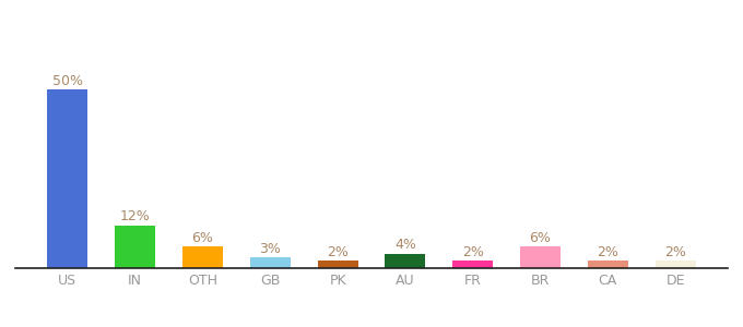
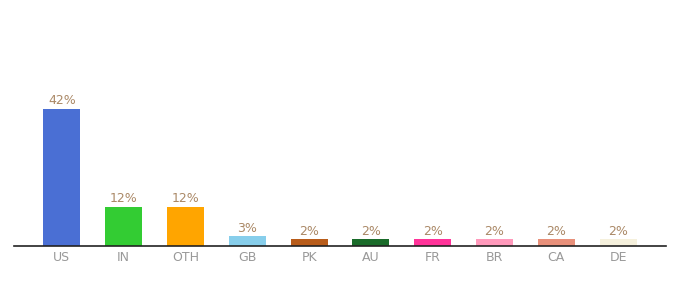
US: 50% -> 42%
OTH: 6% -> 12%
AU: 4% -> 2%
BR: 6% -> 2%
